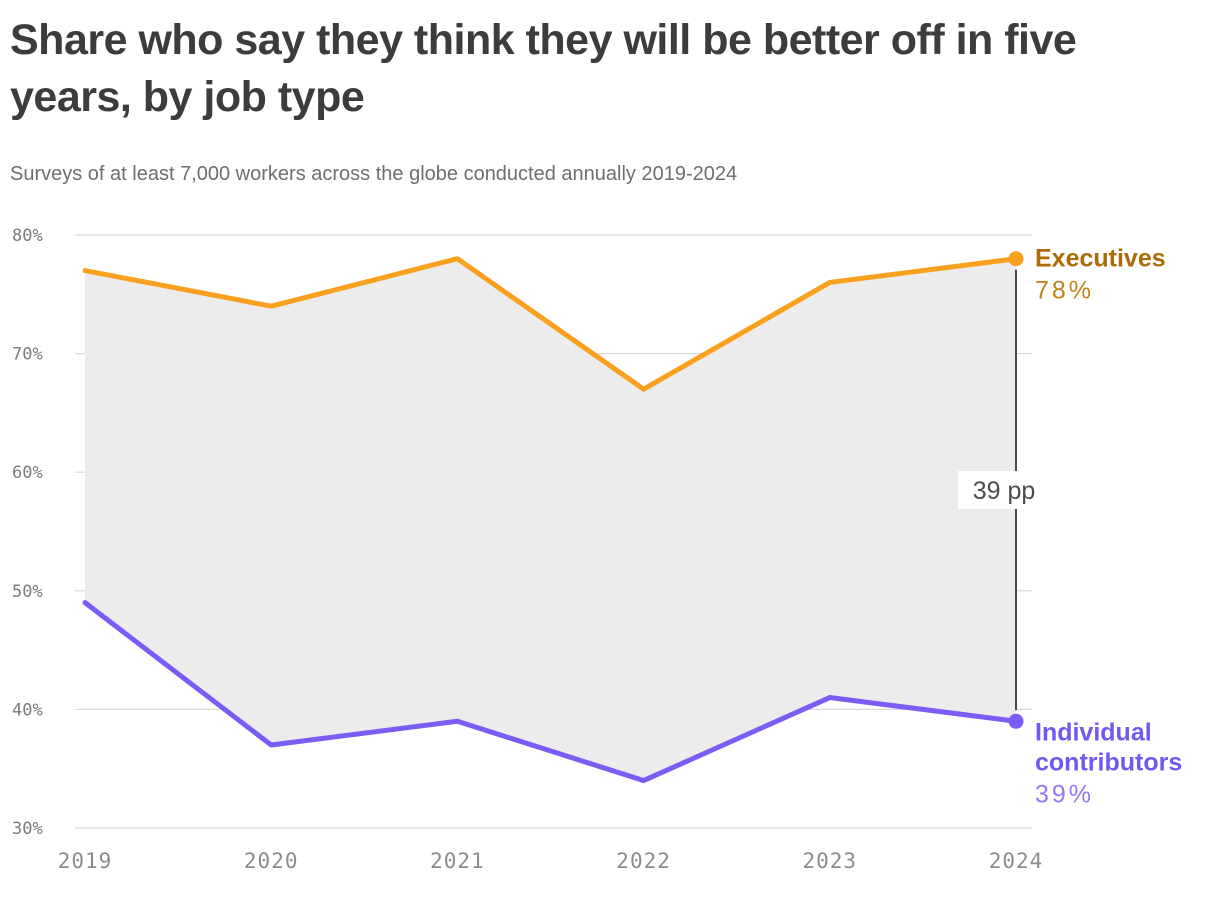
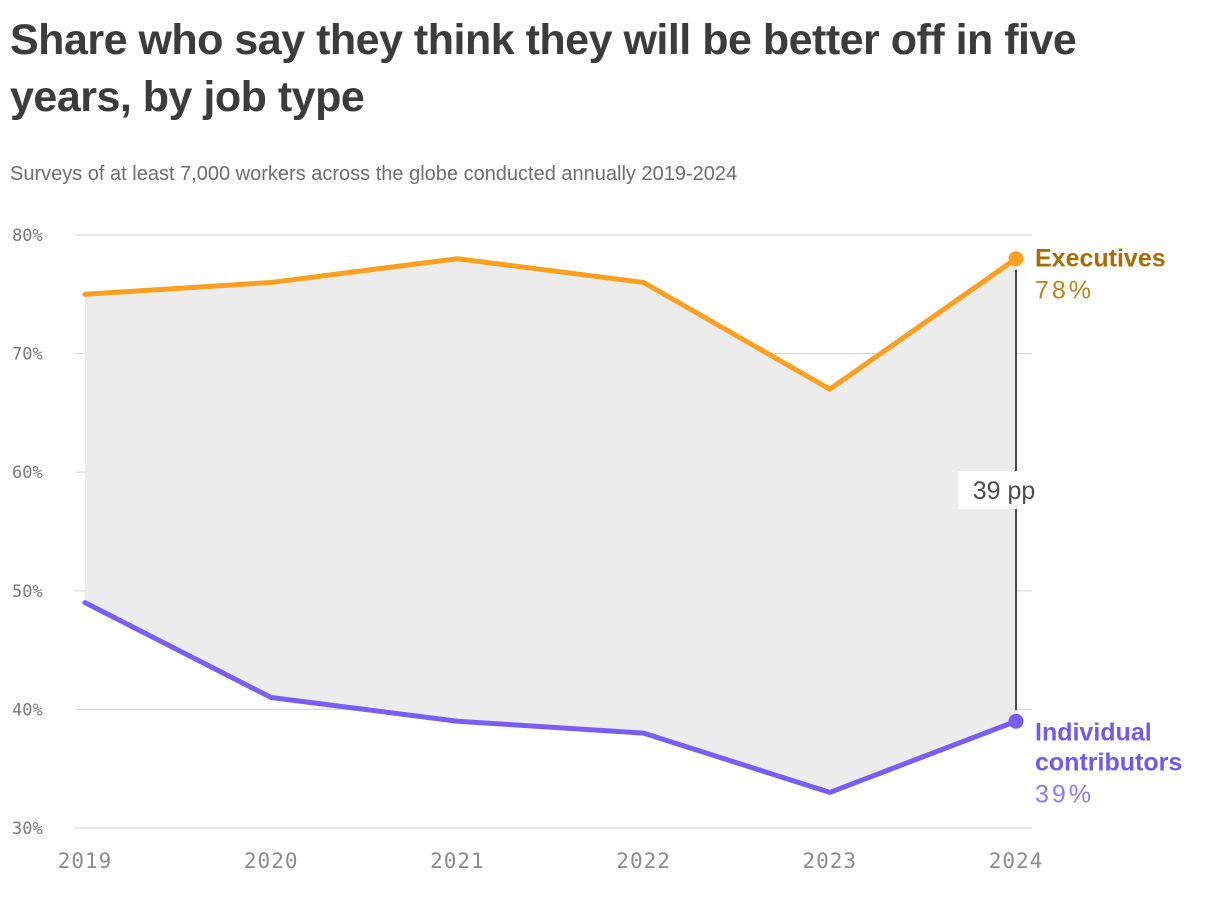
Executives/2019: 77% -> 75%
Executives/2020: 74% -> 76%
Individual contributors/2020: 37% -> 41%
Executives/2022: 67% -> 76%
Individual contributors/2022: 34% -> 38%
Executives/2023: 76% -> 67%
Individual contributors/2023: 41% -> 33%
